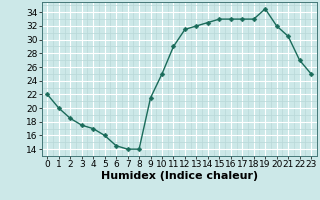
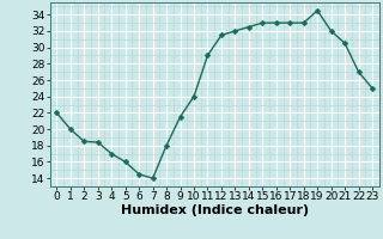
3: 17.5 -> 18.4
8: 14.0 -> 18.0
10: 25.0 -> 24.0
